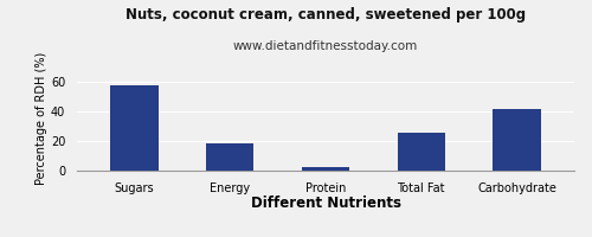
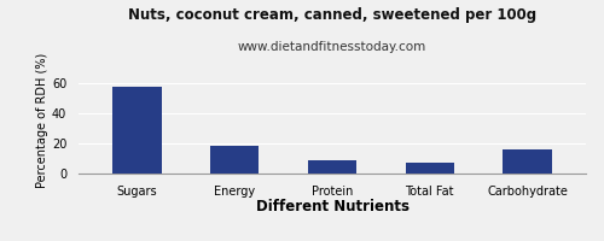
Protein: 2 -> 9
Total Fat: 26 -> 7
Carbohydrate: 41 -> 16
